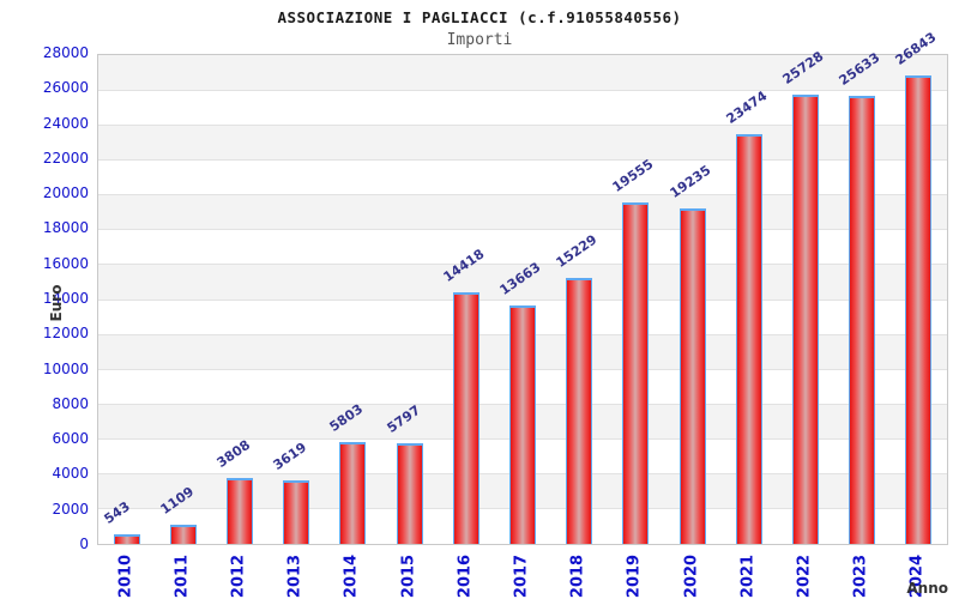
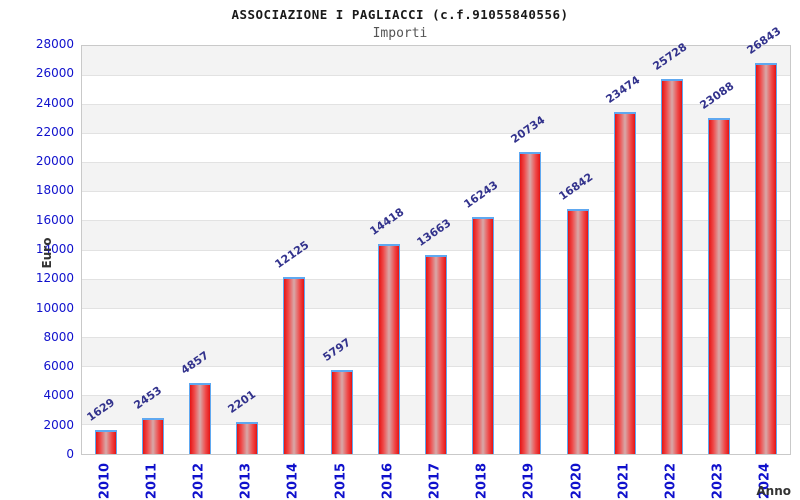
2010: 543 -> 1629
2011: 1109 -> 2453
2012: 3808 -> 4857
2013: 3619 -> 2201
2014: 5803 -> 12125
2018: 15229 -> 16243
2019: 19555 -> 20734
2020: 19235 -> 16842
2023: 25633 -> 23088
